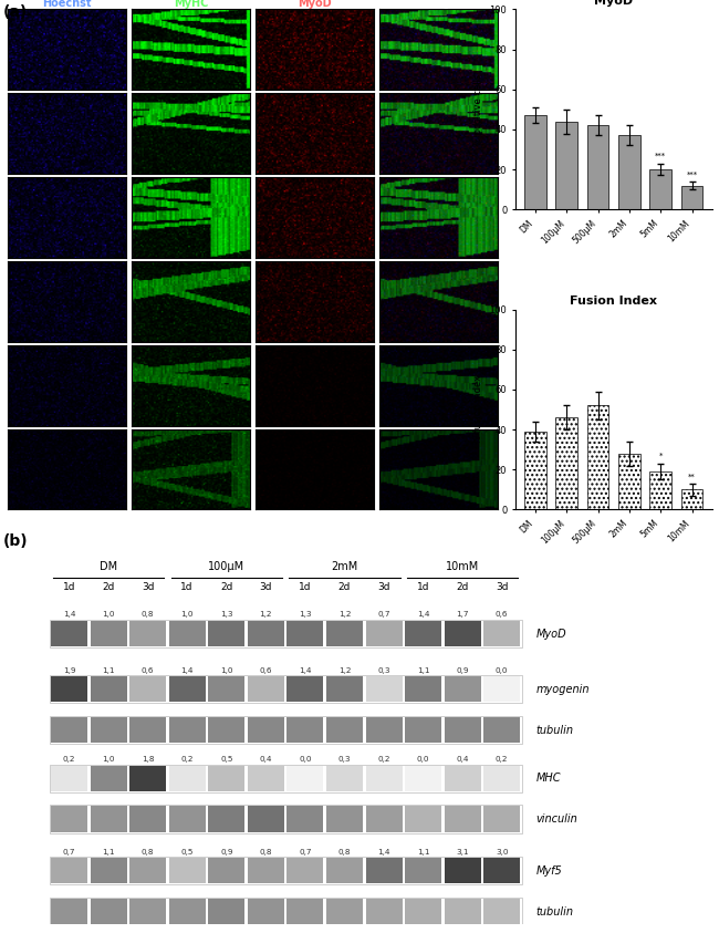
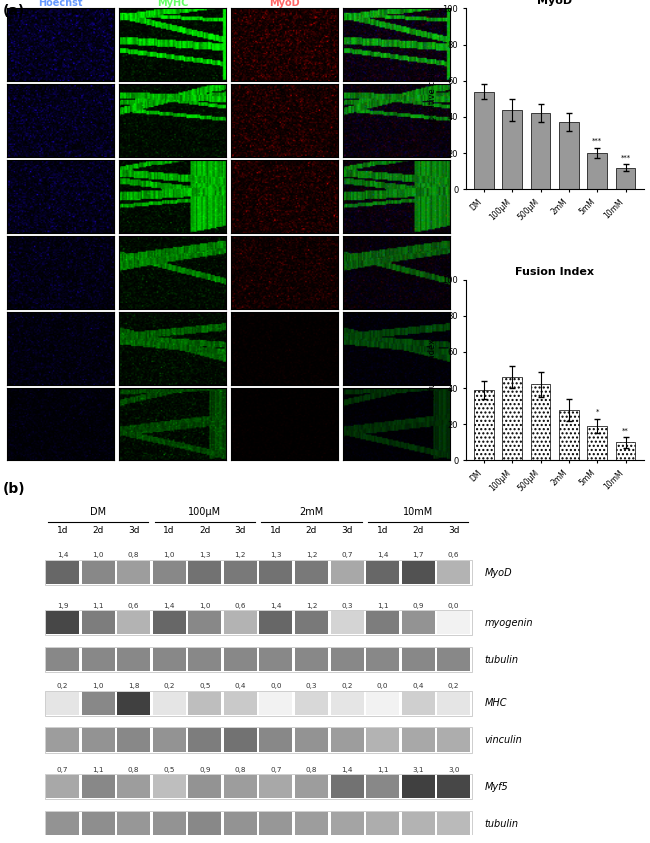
MyoD/DM: 47 -> 54
Fusion Index/500μM: 52 -> 42
